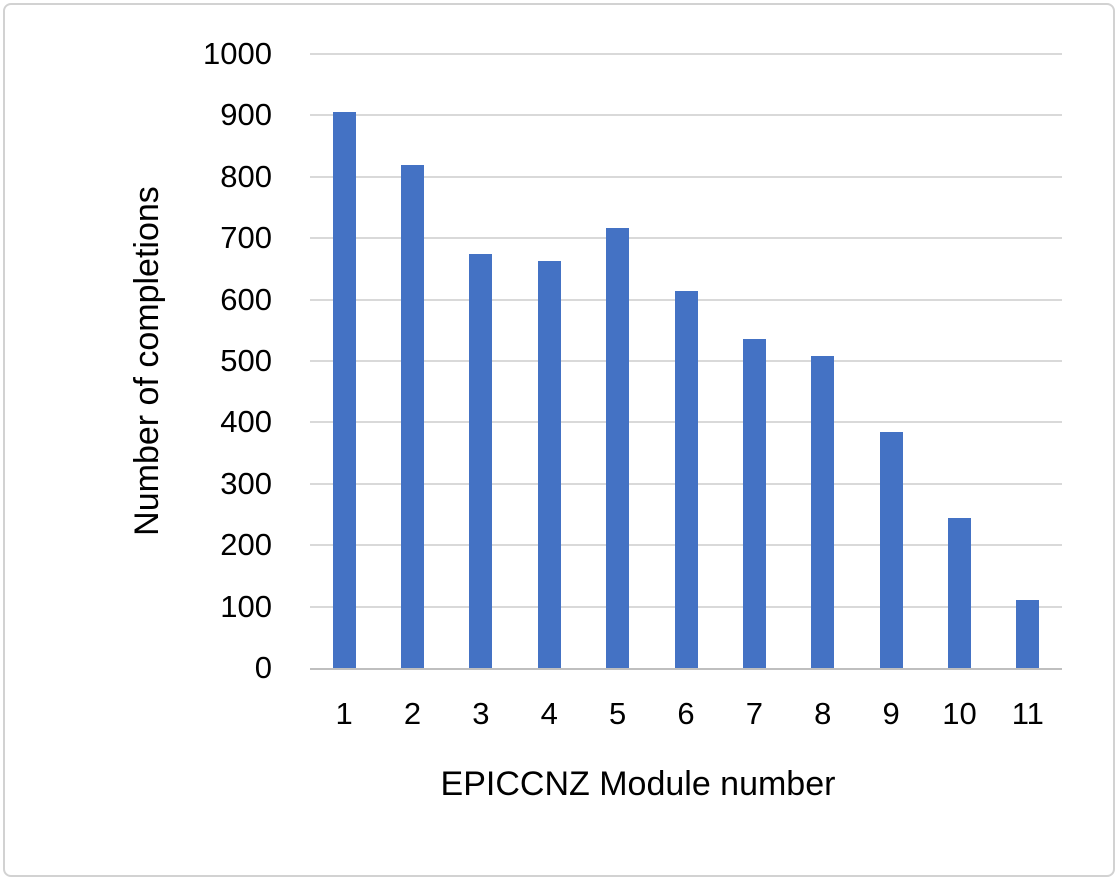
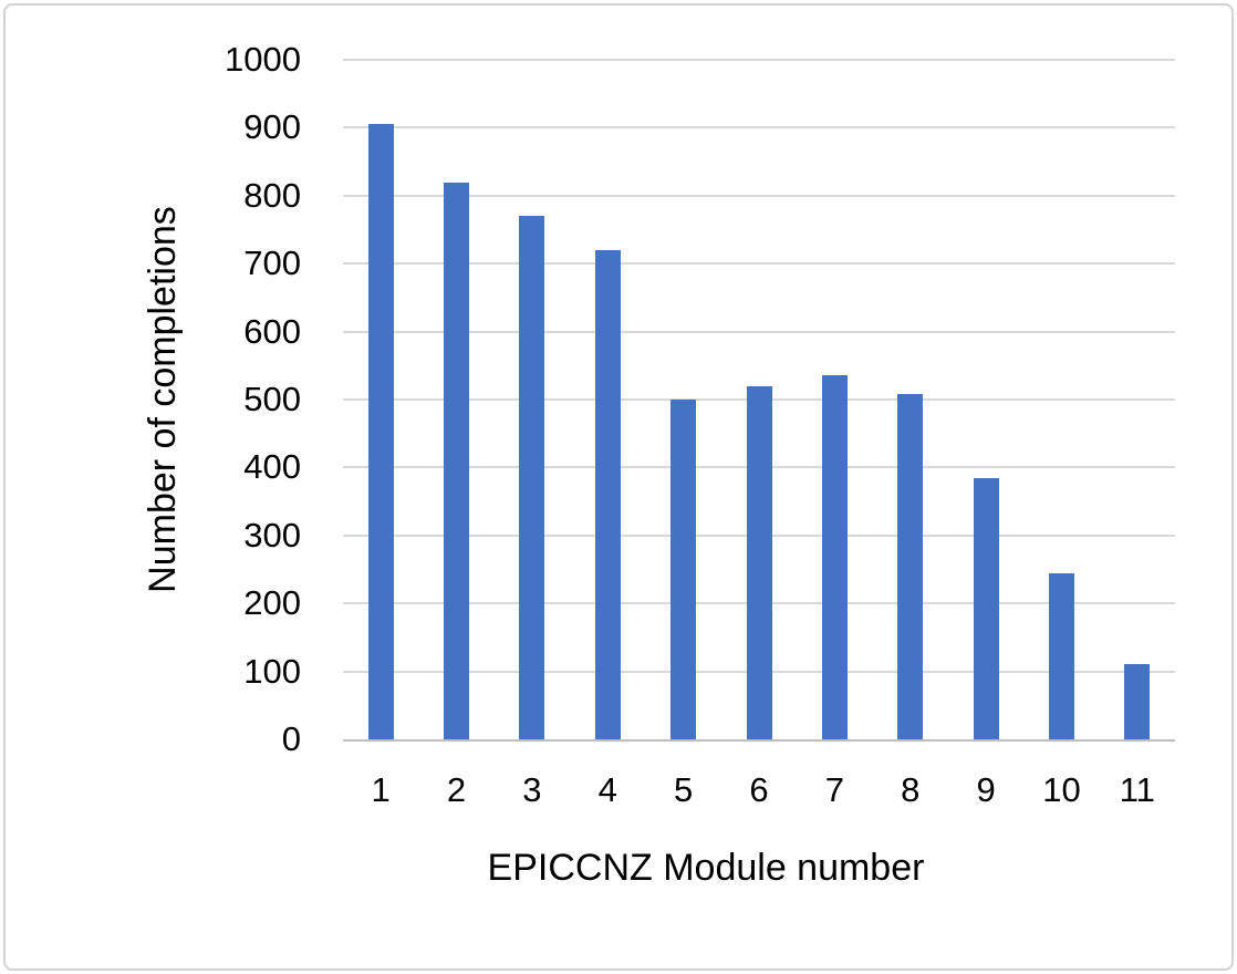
3: 680 -> 770
4: 660 -> 720
5: 720 -> 500
6: 610 -> 520
